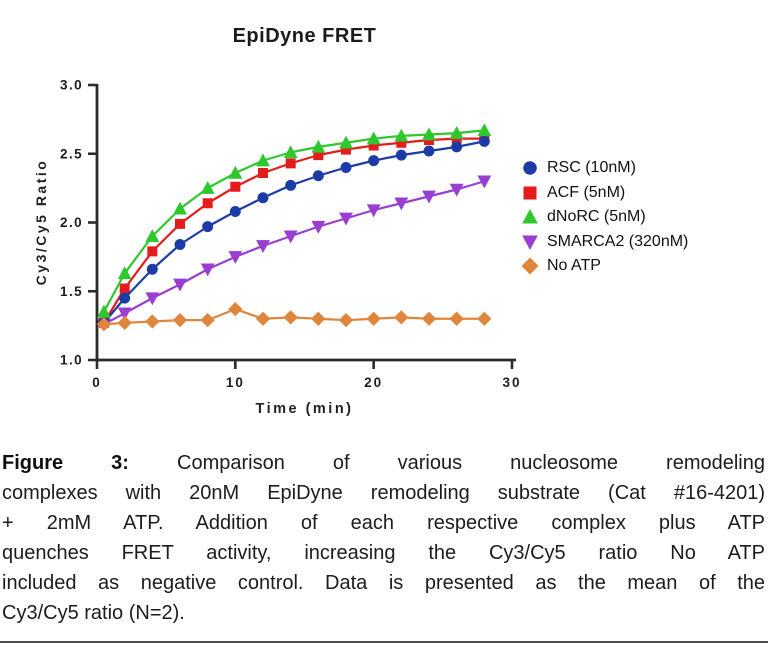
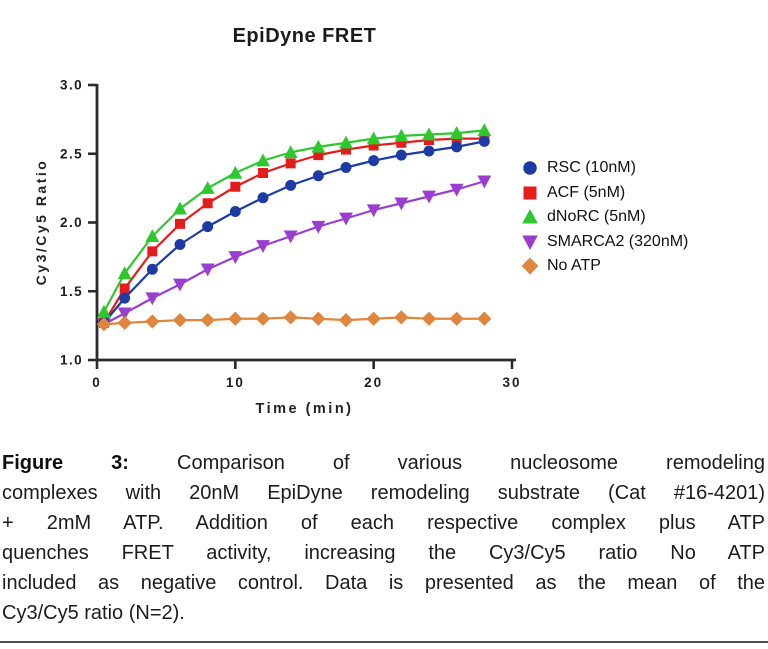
No ATP/10: 1.37 -> 1.30
